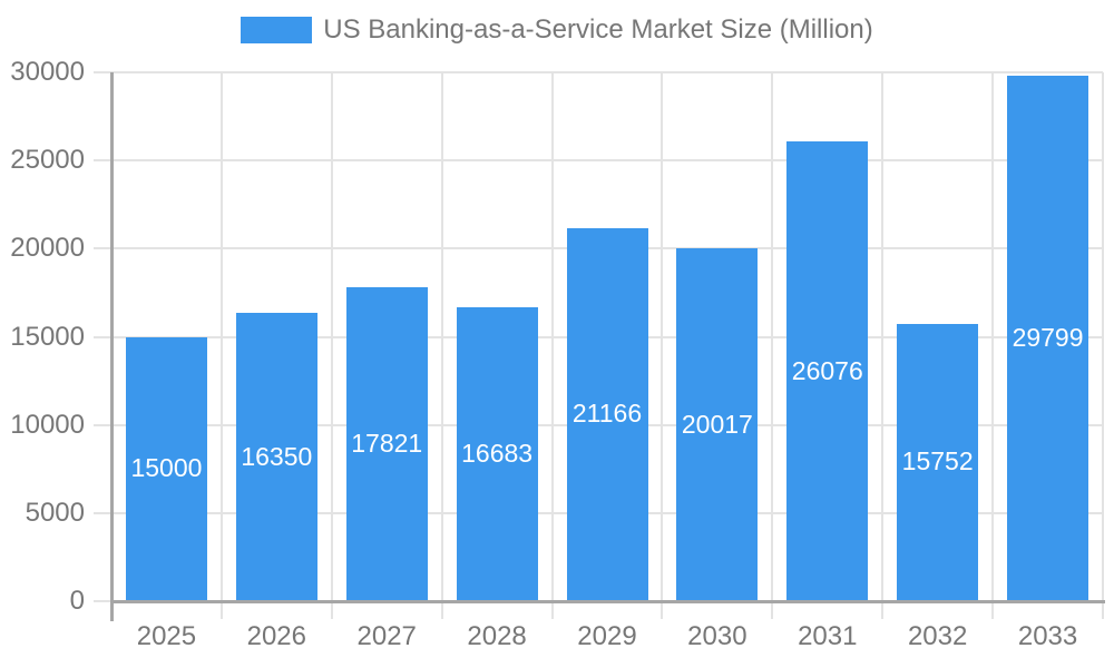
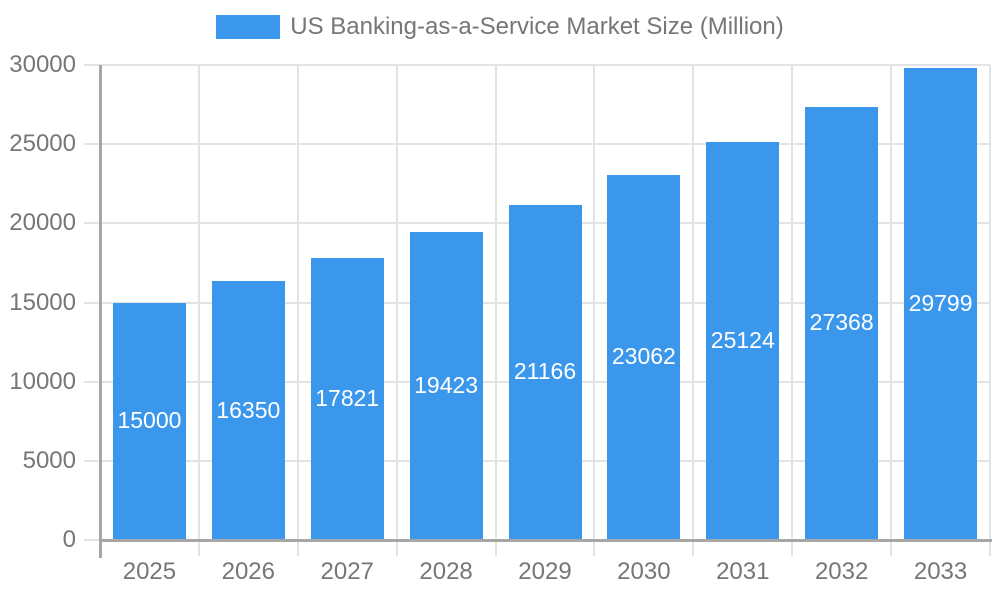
2028: 16683 -> 19423
2030: 20017 -> 23062
2031: 26076 -> 25124
2032: 15752 -> 27368
